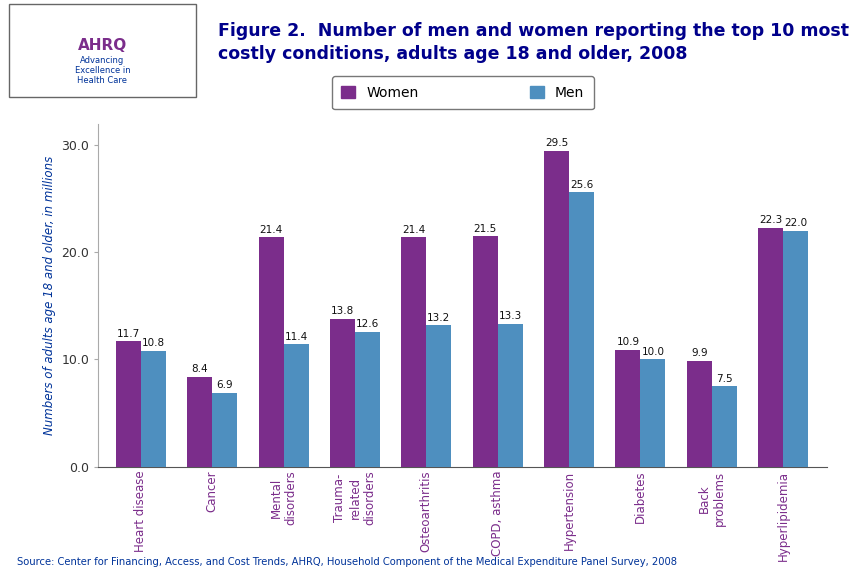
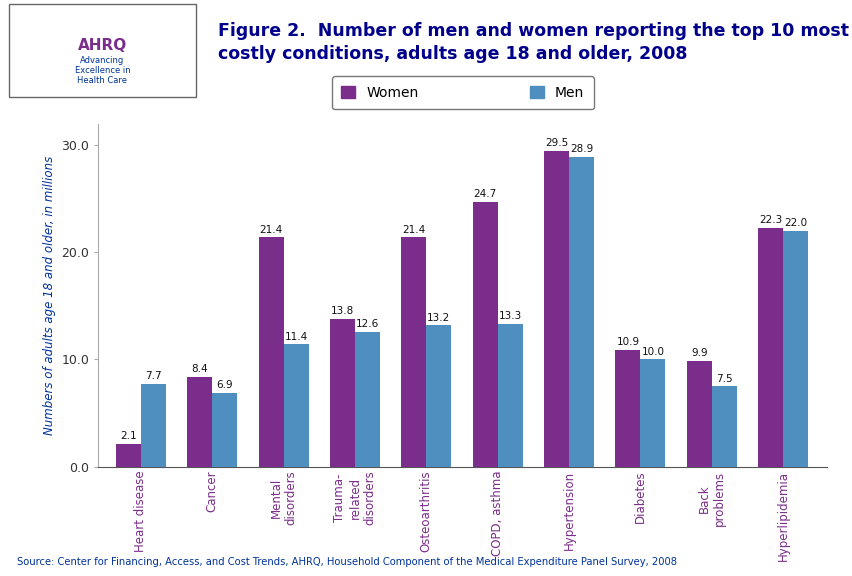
Women/Heart disease: 11.7 -> 2.1
Men/Heart disease: 10.8 -> 7.7
Women/COPD, asthma: 21.5 -> 24.7
Men/Hypertension: 25.6 -> 28.9
